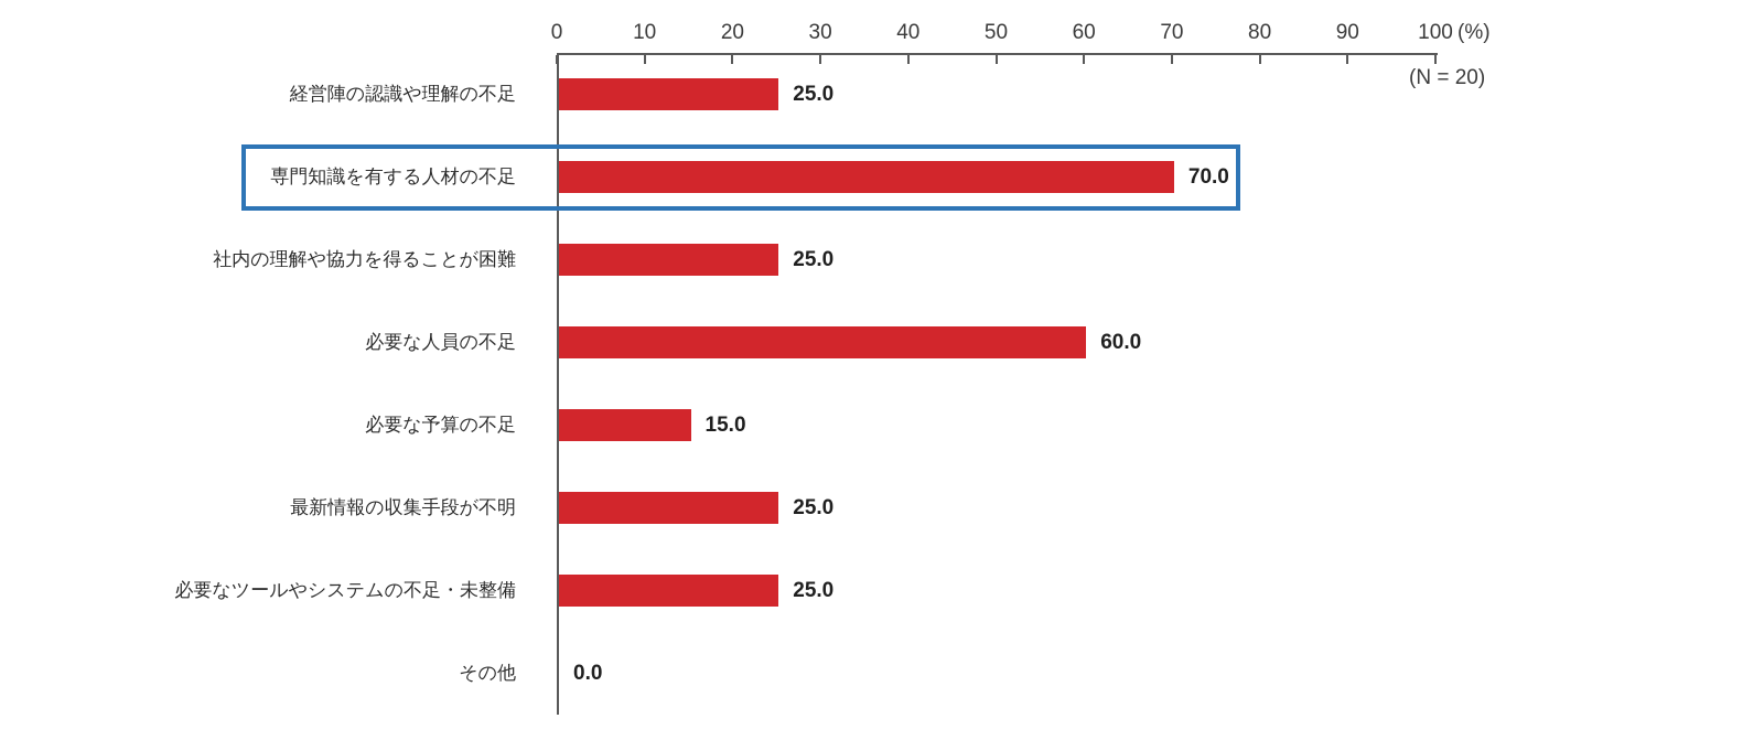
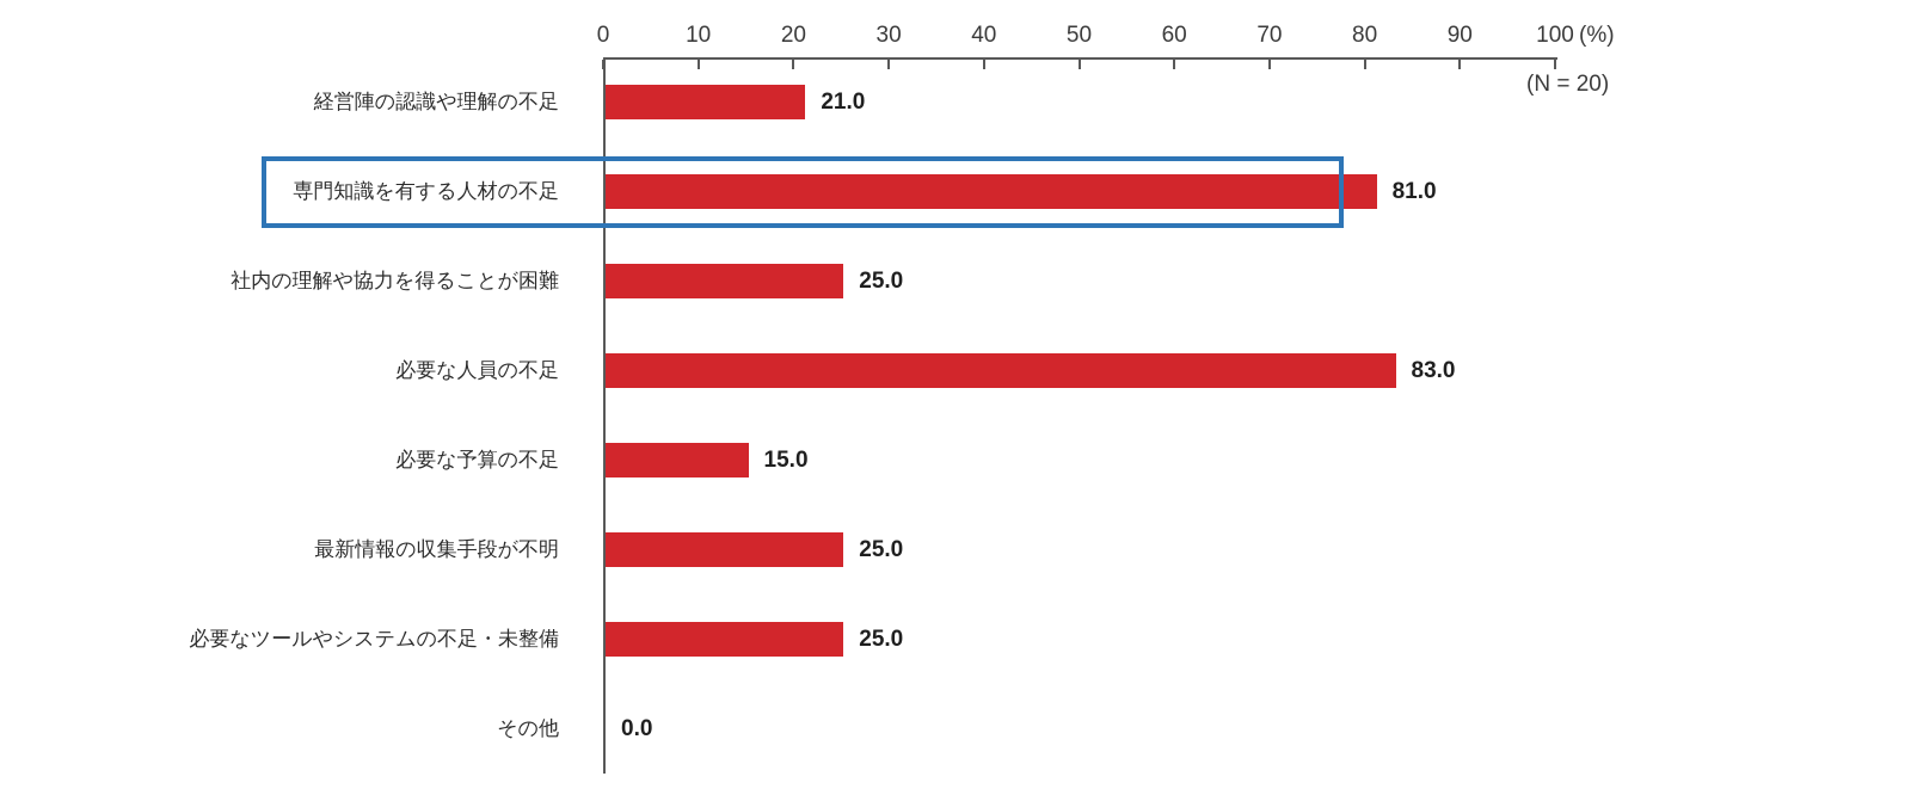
経営陣の認識や理解の不足: 25.0 -> 21.0
専門知識を有する人材の不足: 70.0 -> 81.0
必要な人員の不足: 60.0 -> 83.0
